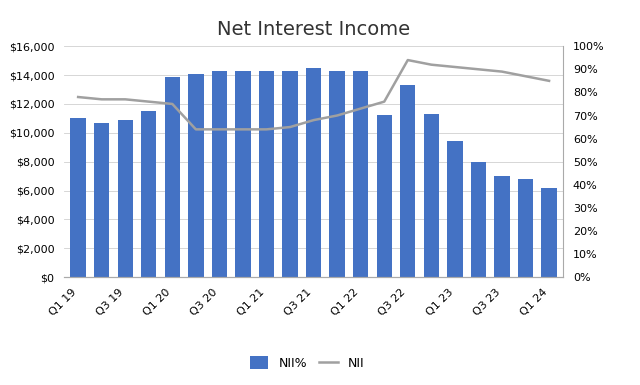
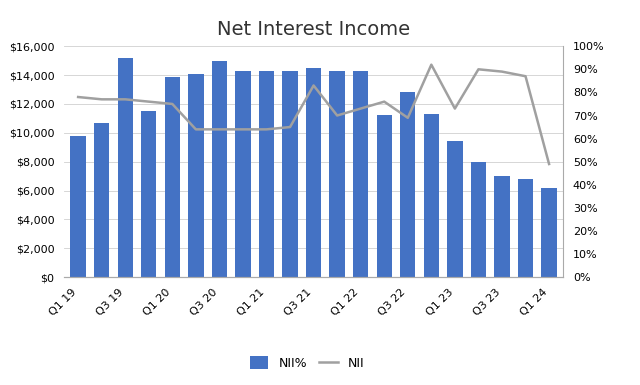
NII%/Q1 19: $11,000 -> $9,800
NII%/Q3 19: $10,900 -> $15,200
NII%/Q3 20: $14,300 -> $15,000
NII/Q3 21: 68% -> 83%
NII%/Q3 22: $13,300 -> $12,800
NII/Q3 22: 94% -> 69%
NII/Q1 23: 91% -> 73%
NII/Q1 24: 85% -> 49%
